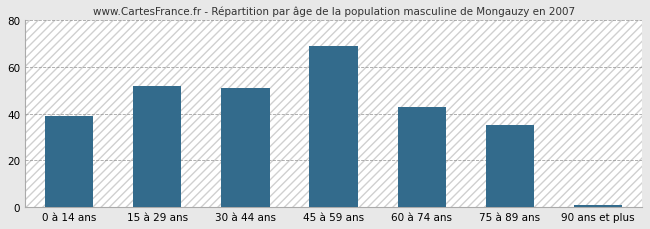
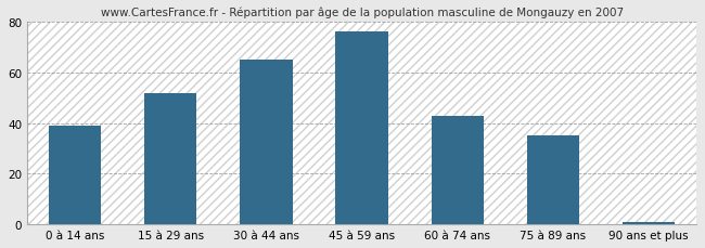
30 à 44 ans: 51 -> 65
45 à 59 ans: 69 -> 76
